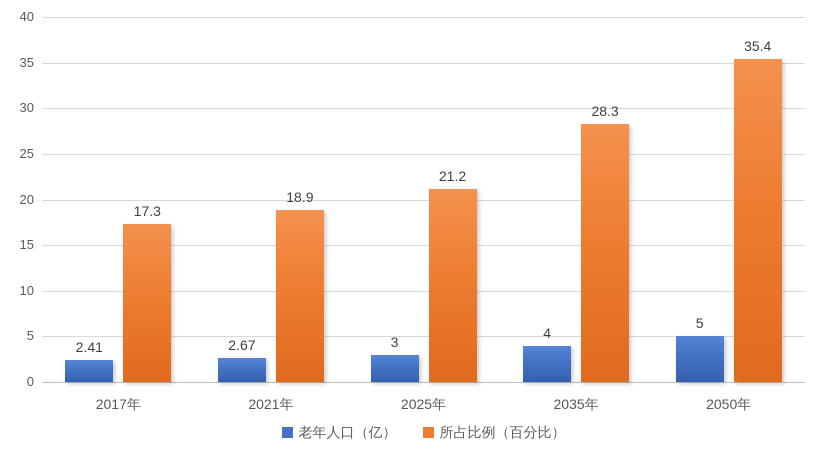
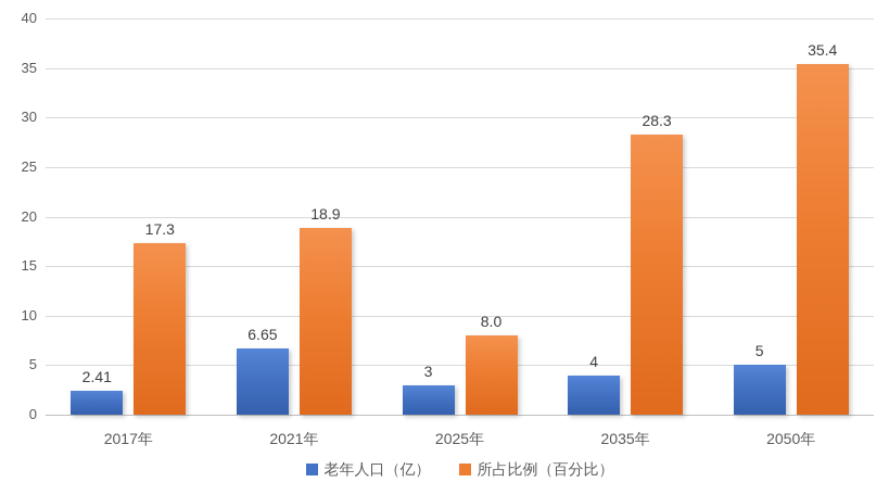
老年人口（亿）/2021年: 2.67 -> 6.65
所占比例（百分比）/2025年: 21.2 -> 8.0
